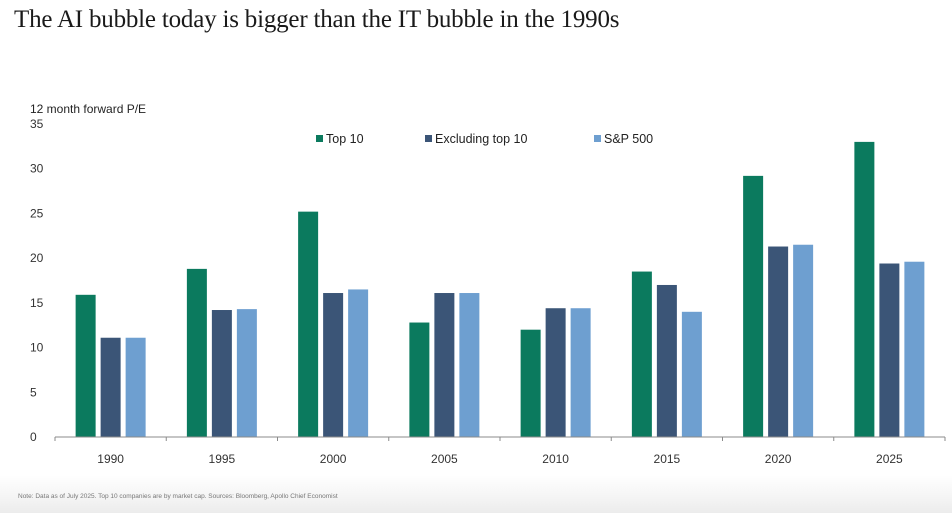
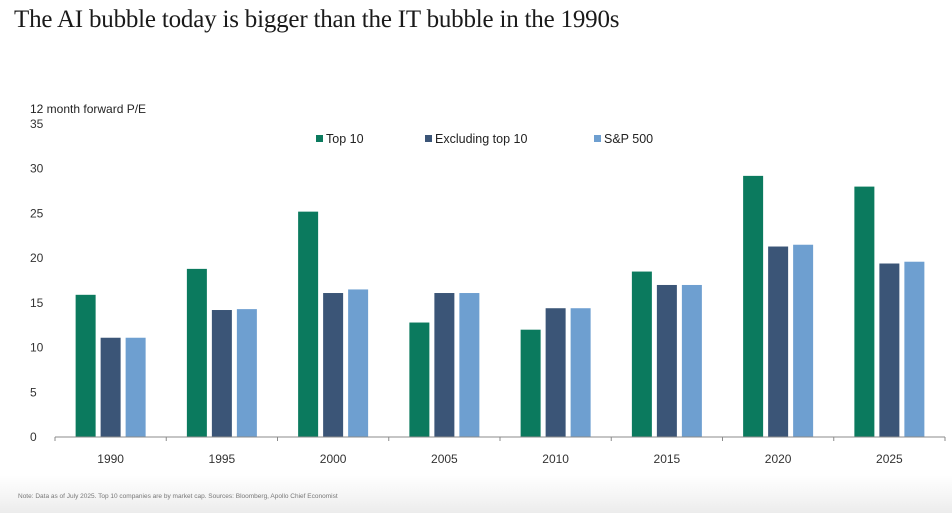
S&P 500/2015: 14 -> 17
Top 10/2025: 33 -> 28
